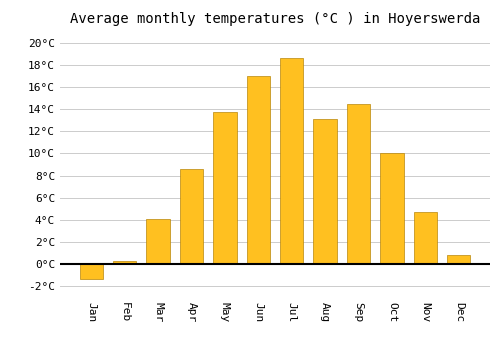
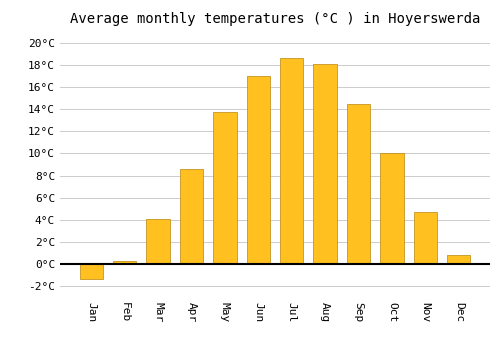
Aug: 13.1°C -> 18.1°C
